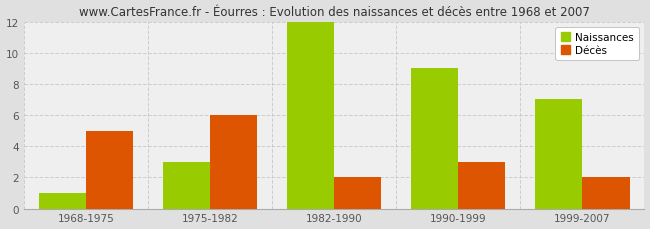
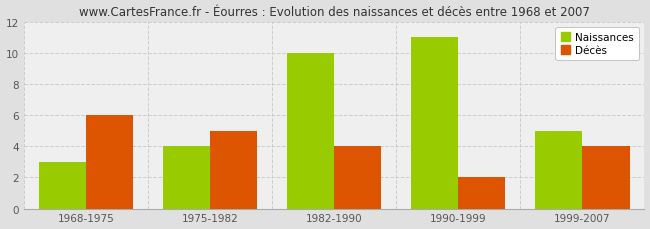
Naissances/1968-1975: 1 -> 3
Décès/1968-1975: 5 -> 6
Naissances/1975-1982: 3 -> 4
Décès/1975-1982: 6 -> 5
Naissances/1982-1990: 12 -> 10
Décès/1982-1990: 2 -> 4
Naissances/1990-1999: 9 -> 11
Décès/1990-1999: 3 -> 2
Naissances/1999-2007: 7 -> 5
Décès/1999-2007: 2 -> 4
